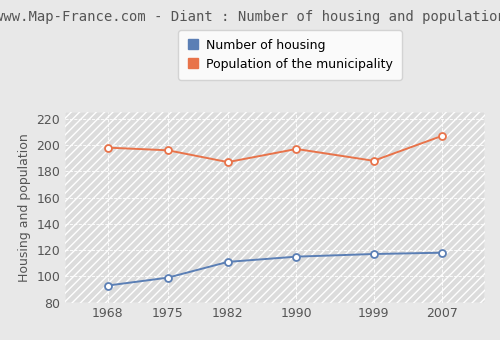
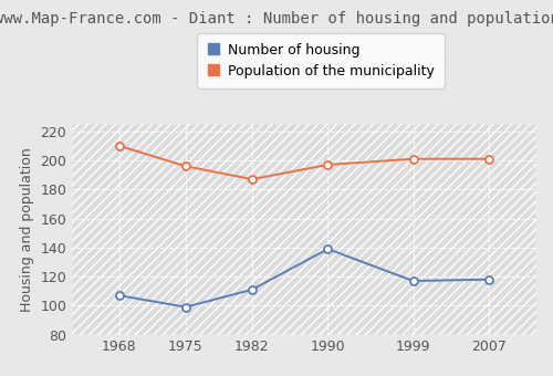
Number of housing/1968: 93 -> 107
Population of the municipality/1968: 198 -> 210
Number of housing/1990: 115 -> 139
Population of the municipality/1999: 188 -> 201
Population of the municipality/2007: 207 -> 201
